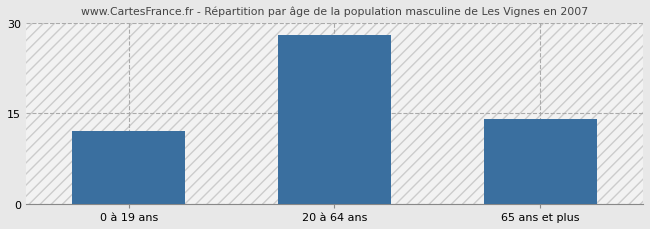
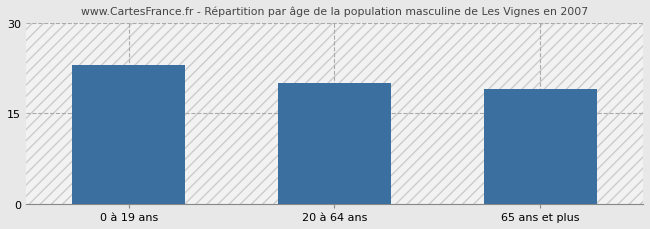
0 à 19 ans: 12 -> 23
20 à 64 ans: 28 -> 20
65 ans et plus: 14 -> 19
